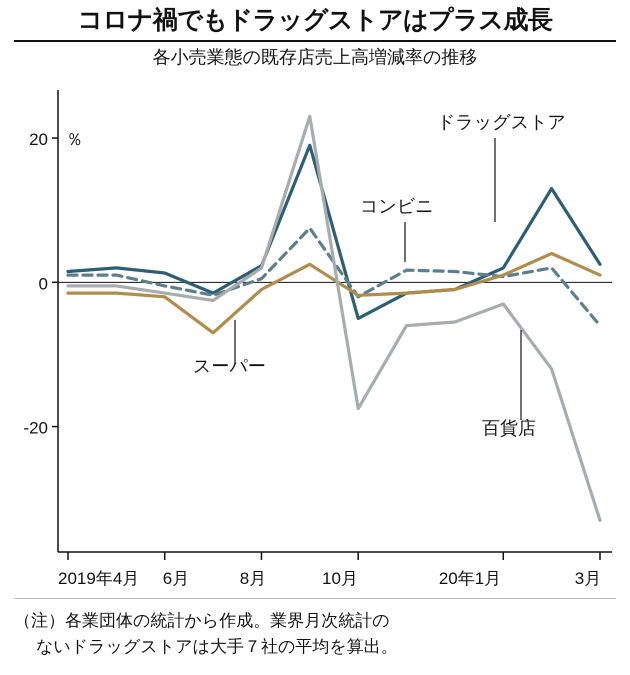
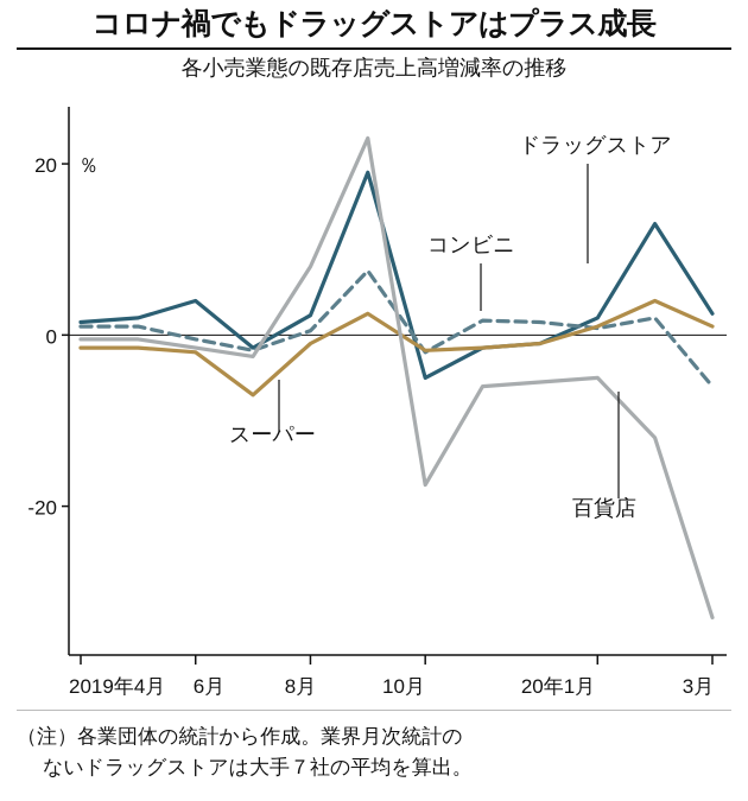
ドラッグストア/6月: 1 -> 4
百貨店/8月: 2 -> 8
百貨店/20年1月: -3 -> -5
